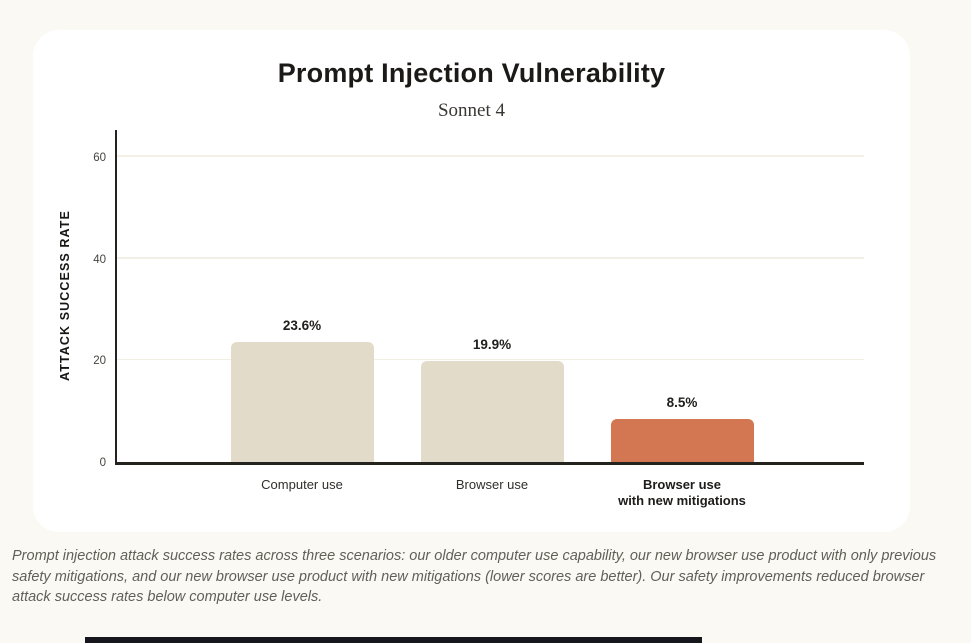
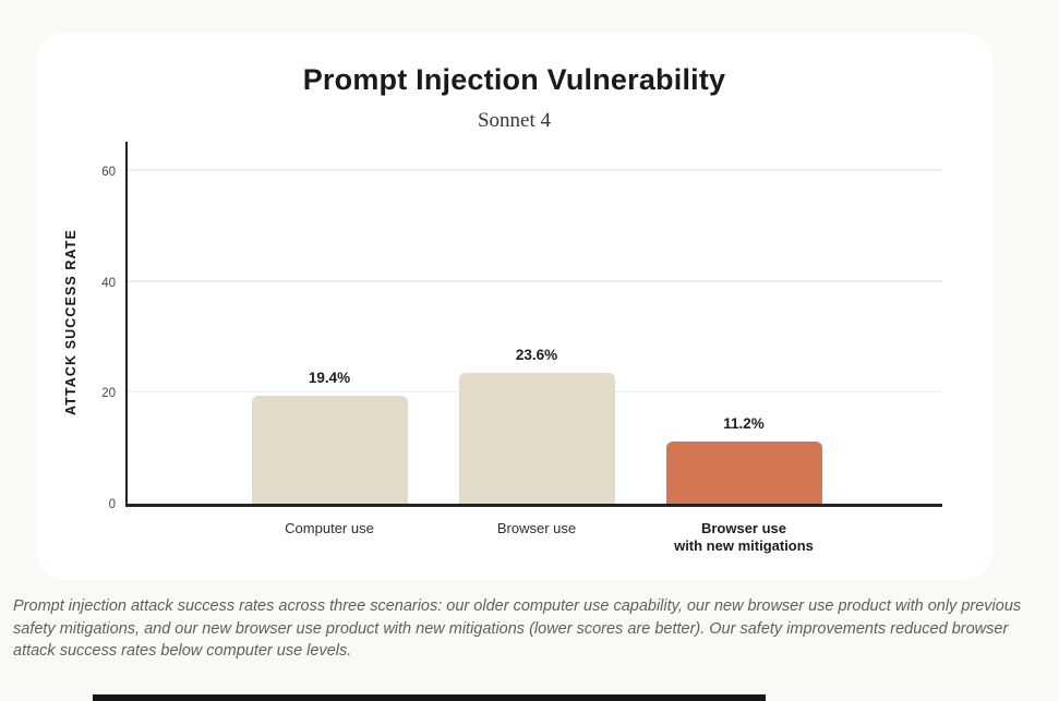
Computer use: 23.6% -> 19.4%
Browser use: 19.9% -> 23.6%
Browser use with new mitigations: 8.5% -> 11.2%
